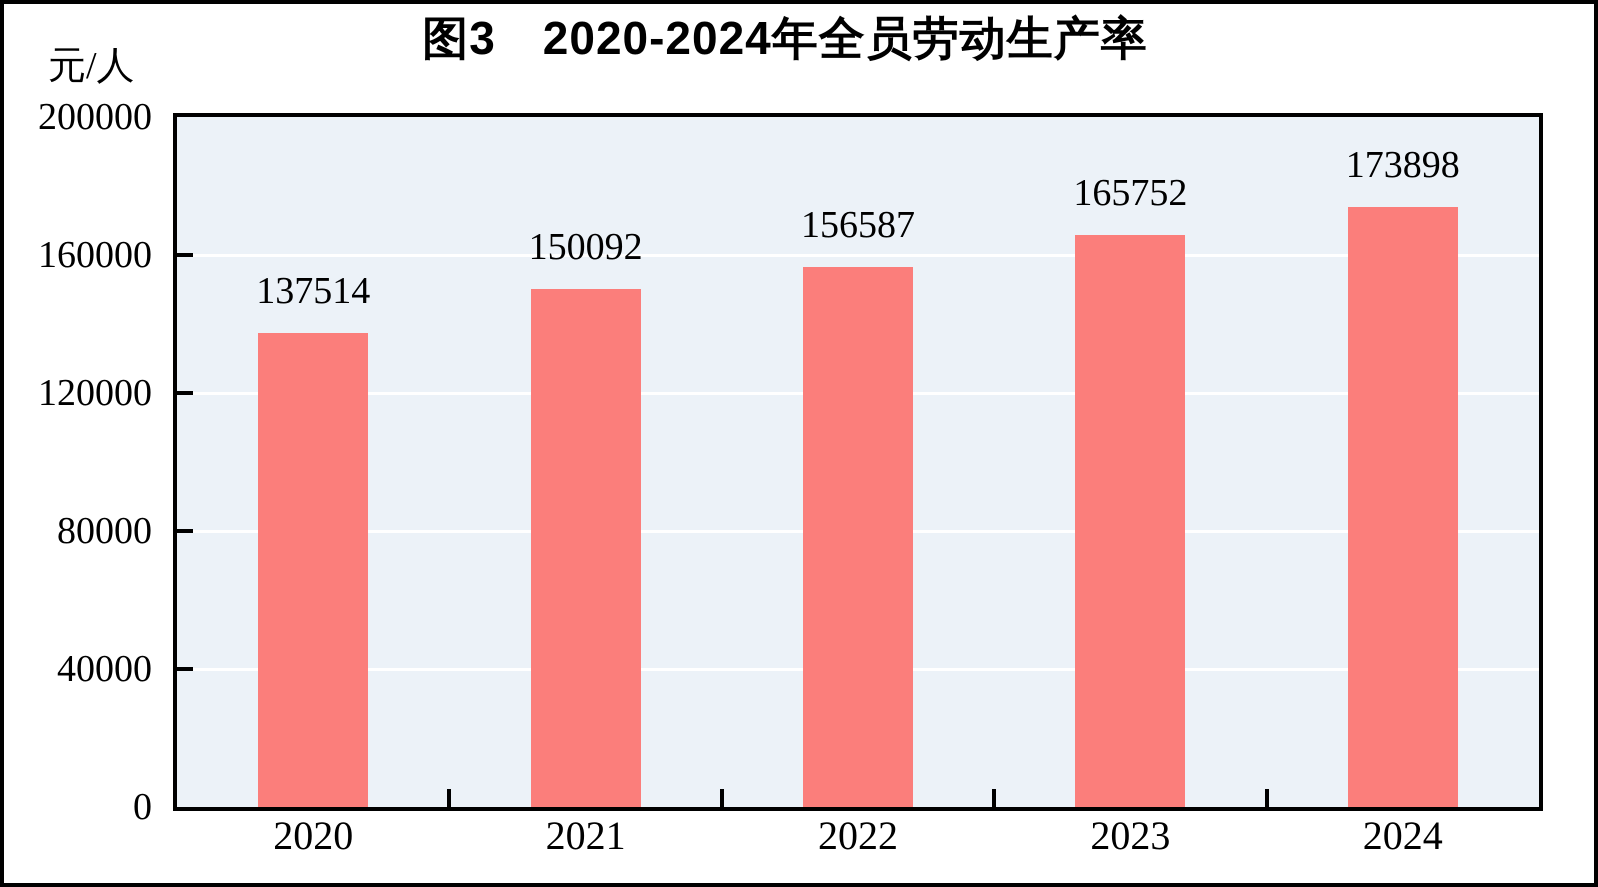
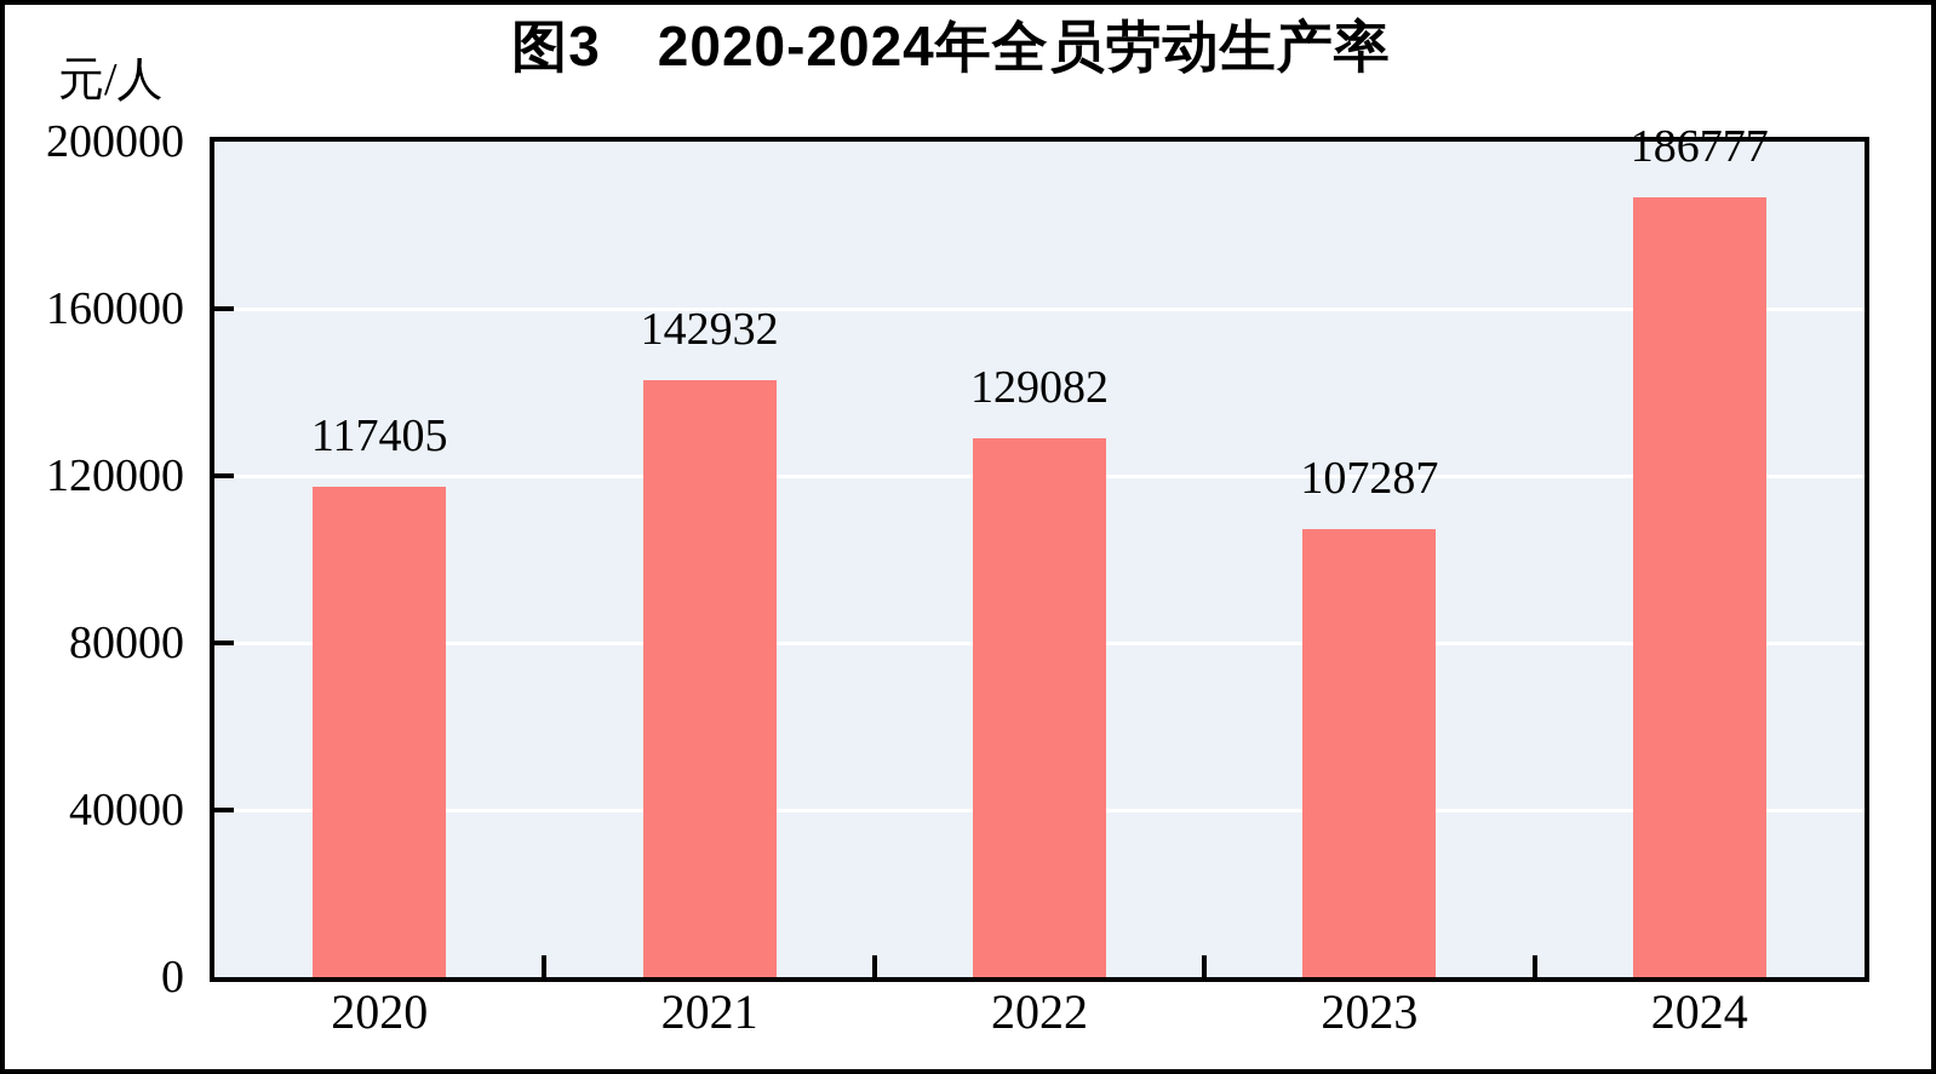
2020: 137514 -> 117405
2021: 150092 -> 142932
2022: 156587 -> 129082
2023: 165752 -> 107287
2024: 173898 -> 186777
